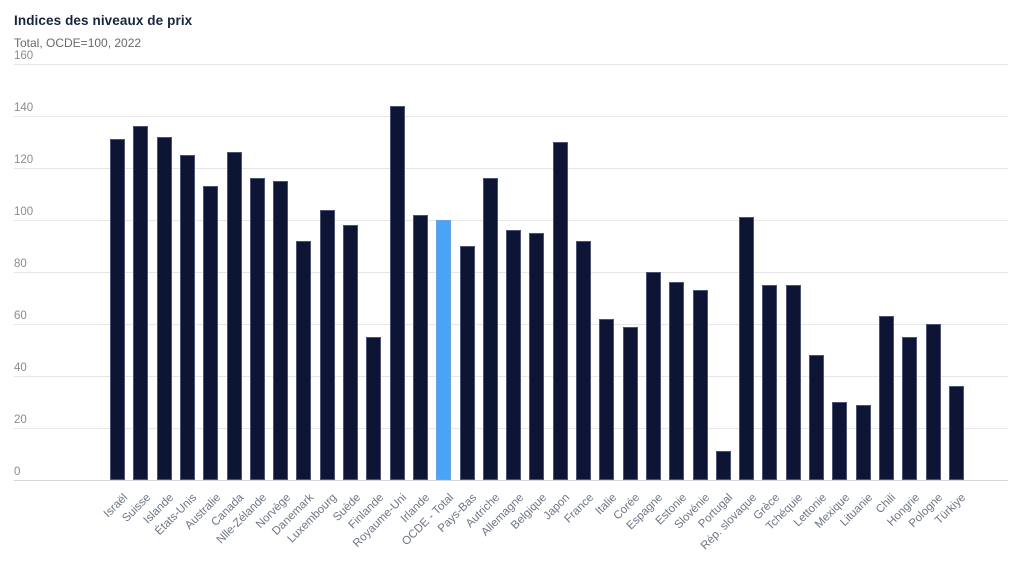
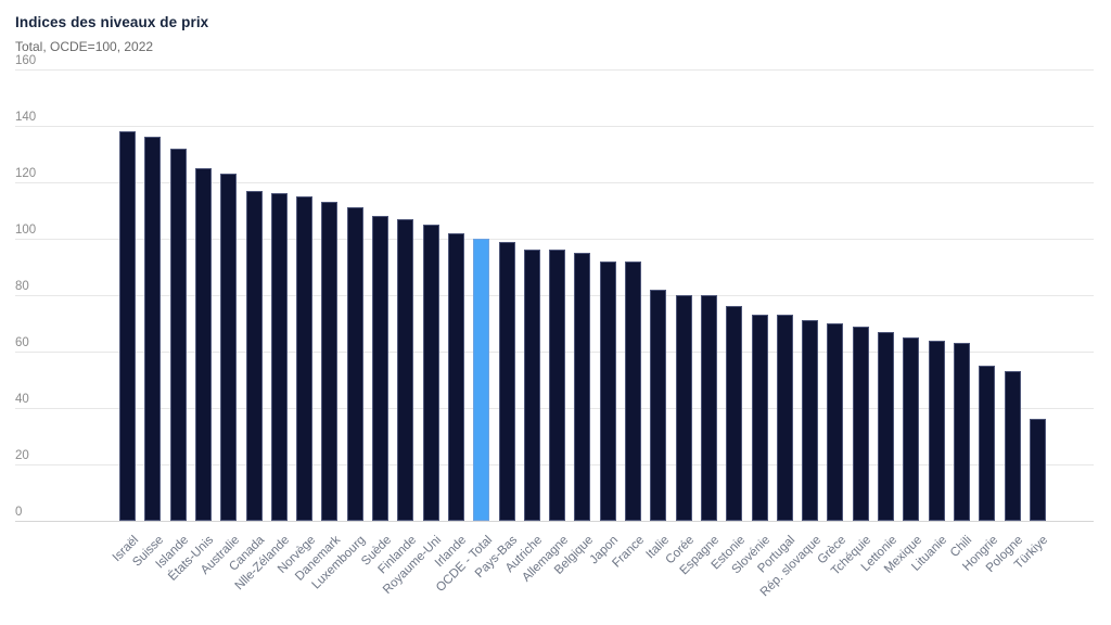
Israël: 131 -> 138
Australie: 113 -> 123
Canada: 126 -> 117
Danemark: 92 -> 113
Luxembourg: 104 -> 111
Suède: 98 -> 108
Finlande: 55 -> 107
Royaume-Uni: 144 -> 105
Pays-Bas: 90 -> 99
Autriche: 116 -> 96
Japon: 130 -> 92
Italie: 62 -> 82
Corée: 59 -> 80
Portugal: 11 -> 73
Rép. slovaque: 101 -> 71
Grèce: 75 -> 70
Tchéquie: 75 -> 69
Lettonie: 48 -> 67
Mexique: 30 -> 65
Lituanie: 29 -> 64
Pologne: 60 -> 53
